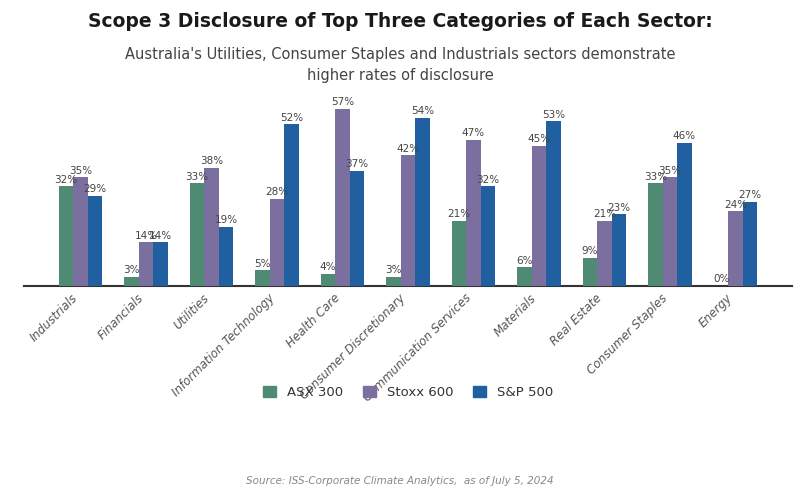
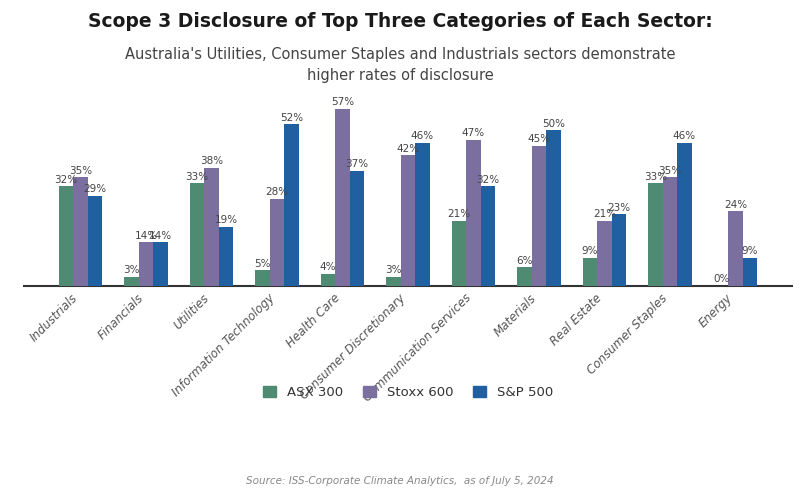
S&P 500/Consumer Discretionary: 54% -> 46%
S&P 500/Materials: 53% -> 50%
S&P 500/Energy: 27% -> 9%
